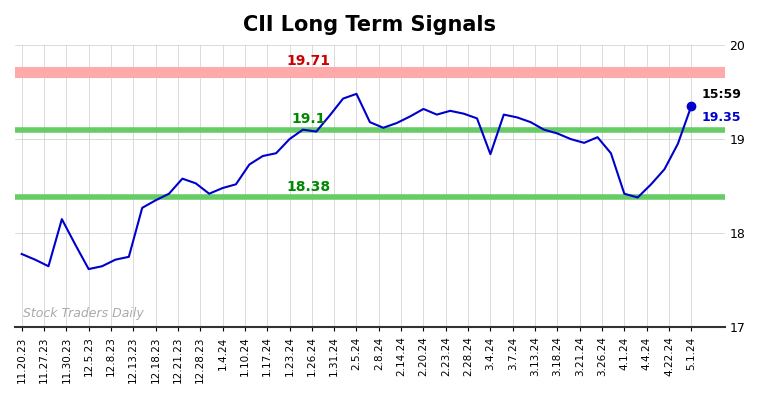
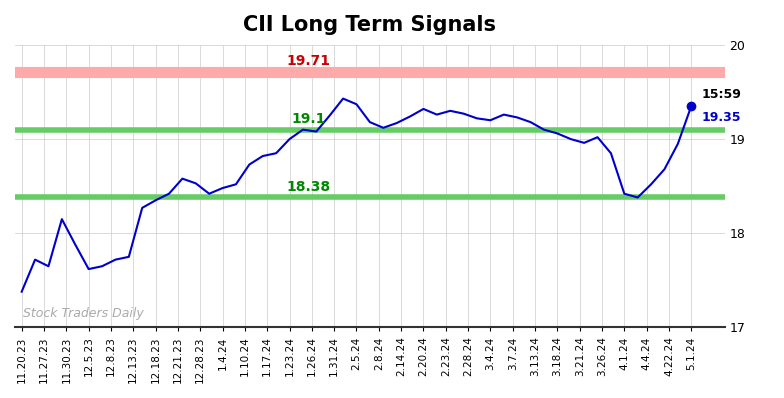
11.20.23: 17.78 -> 17.38
2.5.24: 19.48 -> 19.37
3.4.24: 18.84 -> 19.20
